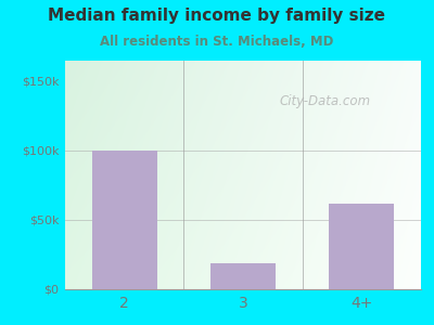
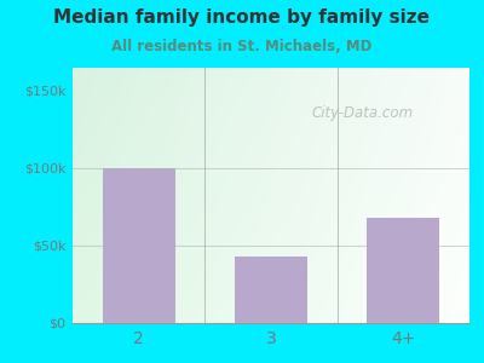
3: $19k -> $43k
4+: $62k -> $68k
